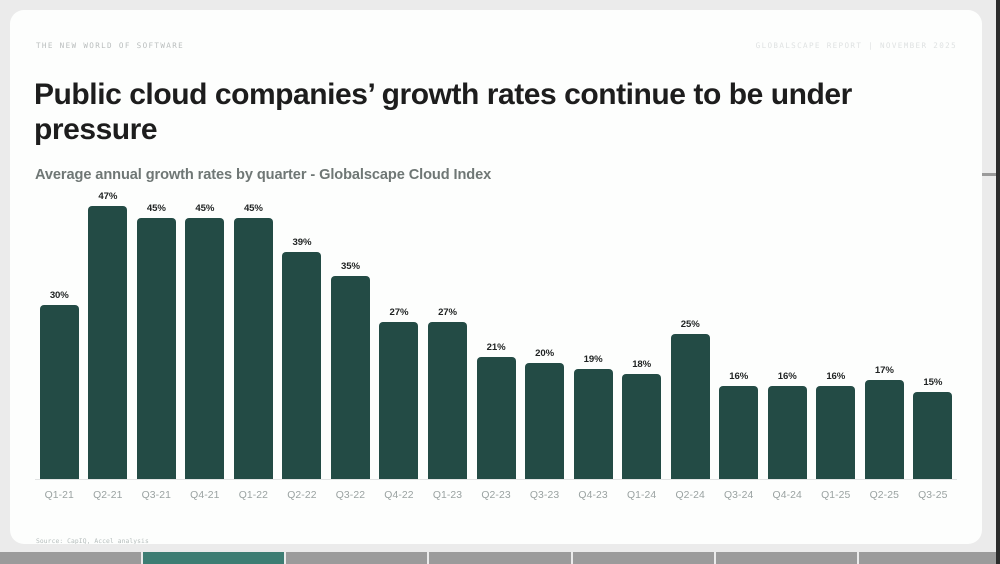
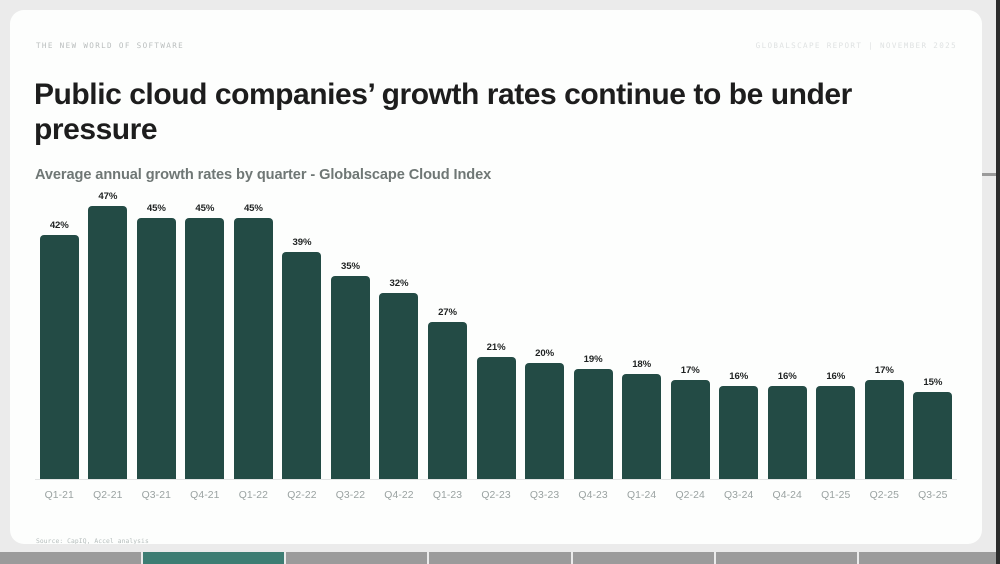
Q1-21: 30% -> 42%
Q4-22: 27% -> 32%
Q2-24: 25% -> 17%
